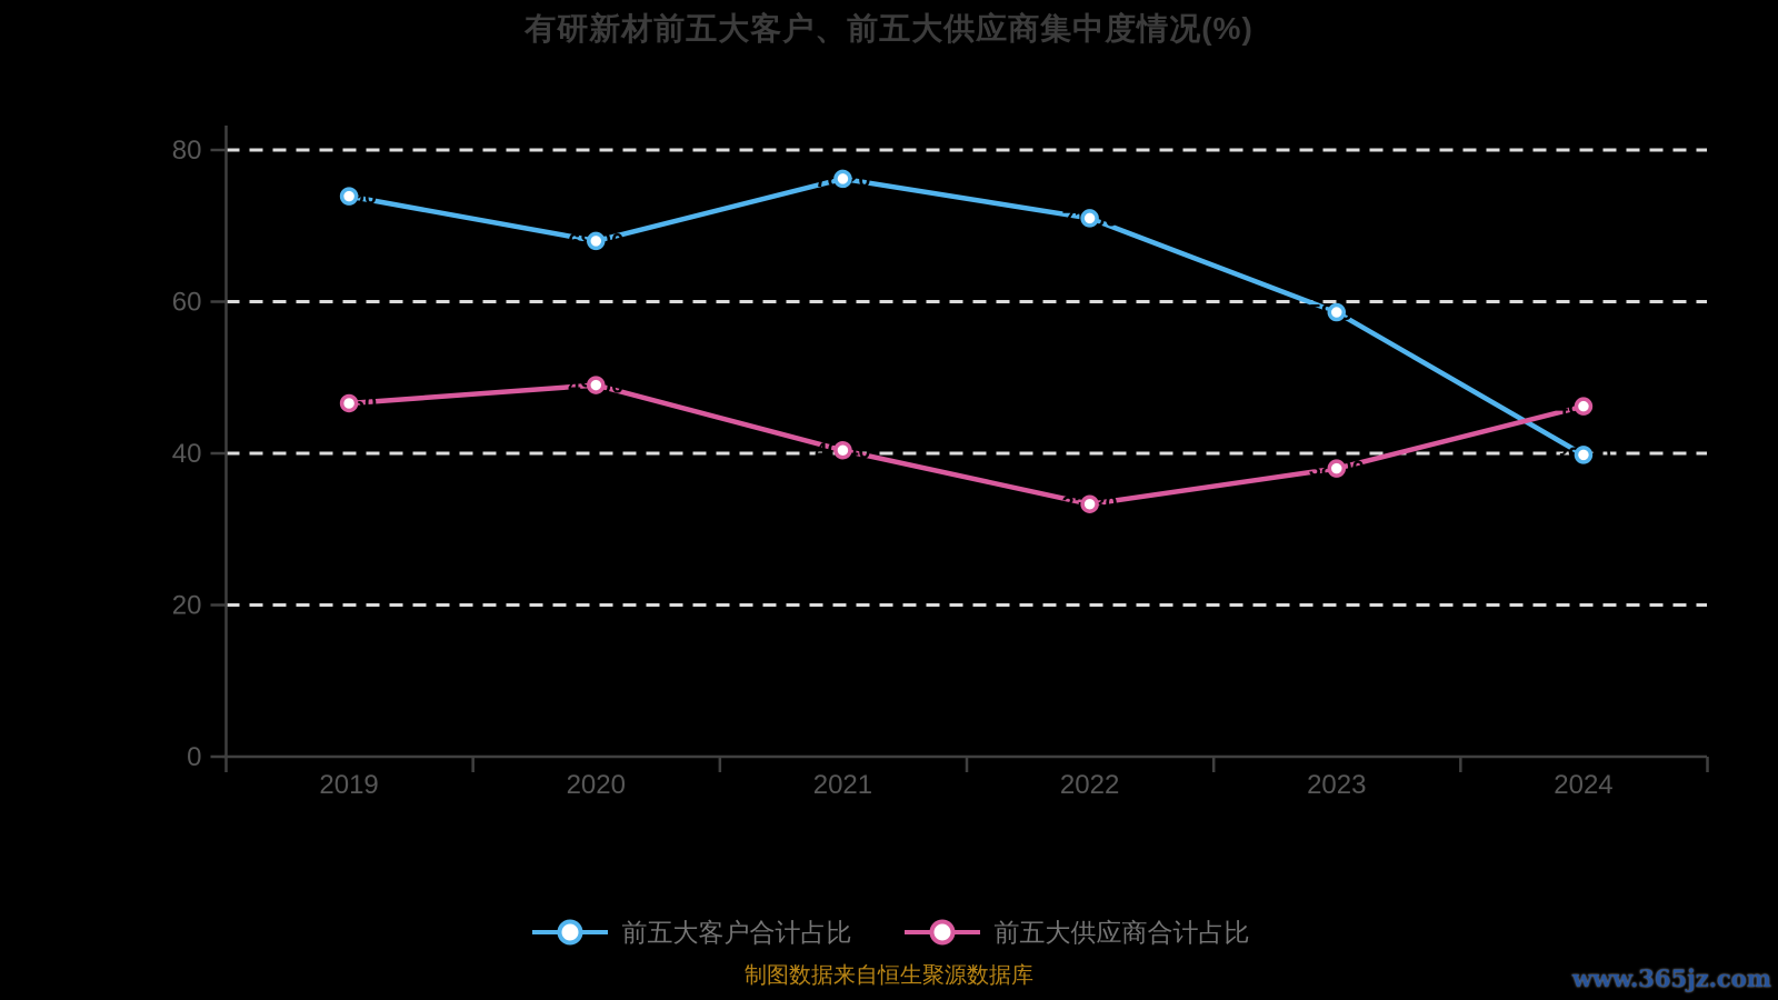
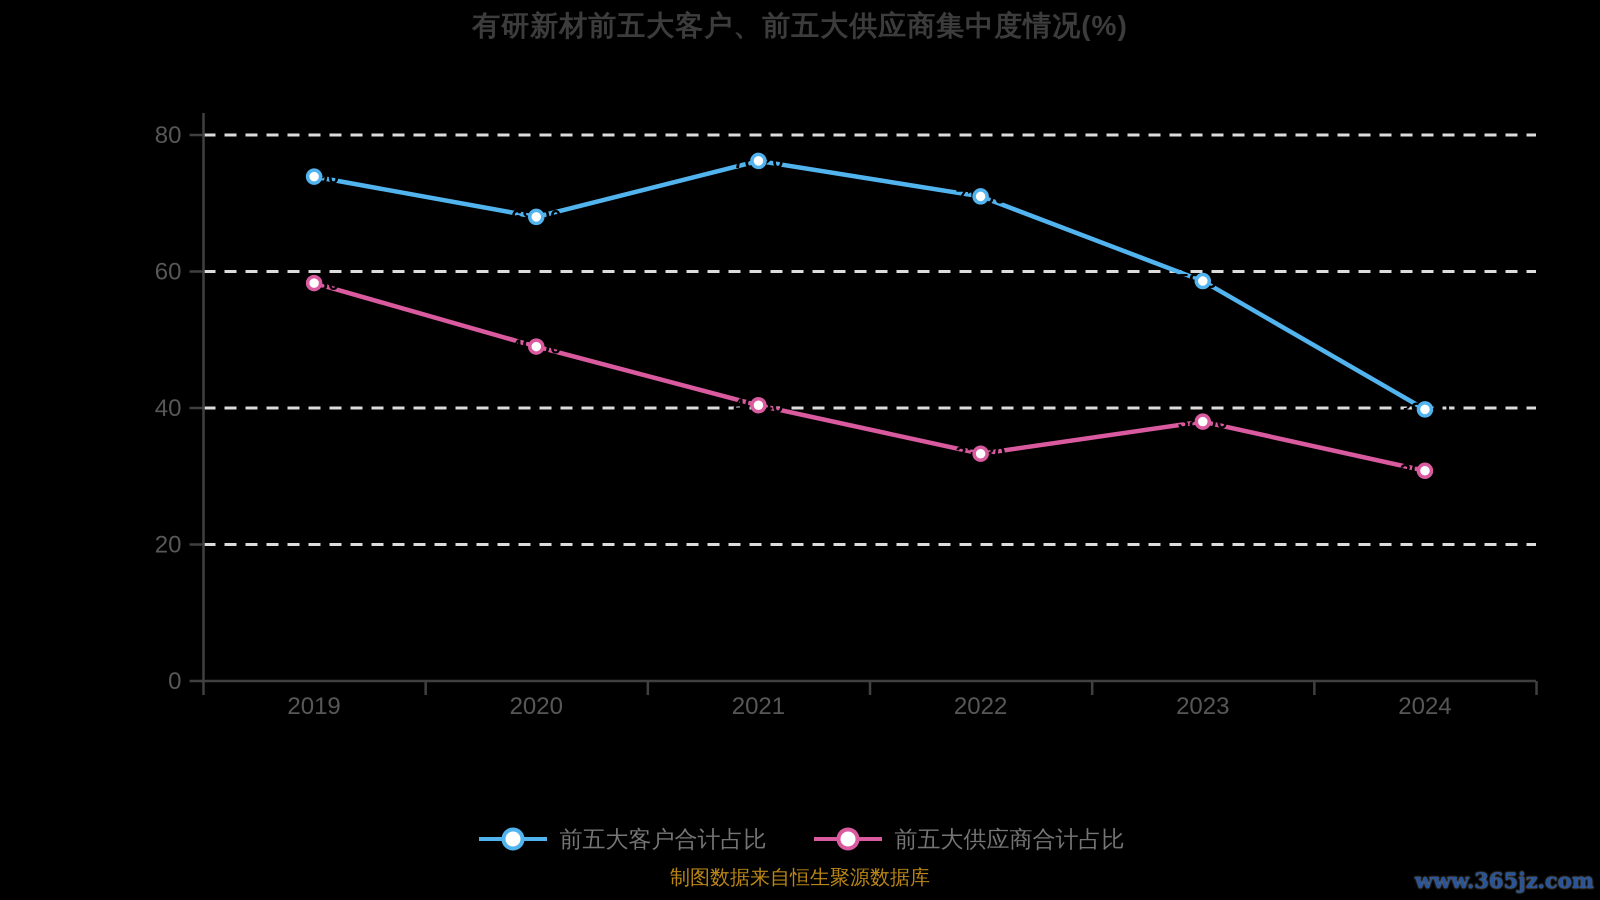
前五大供应商合计占比/2019: 46.60 -> 58.30
前五大供应商合计占比/2024: 46.20 -> 30.80
